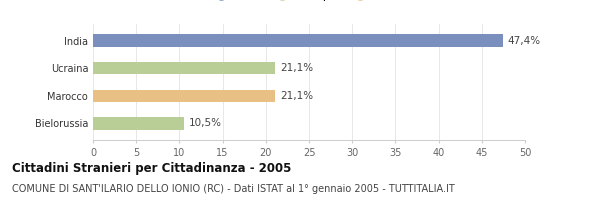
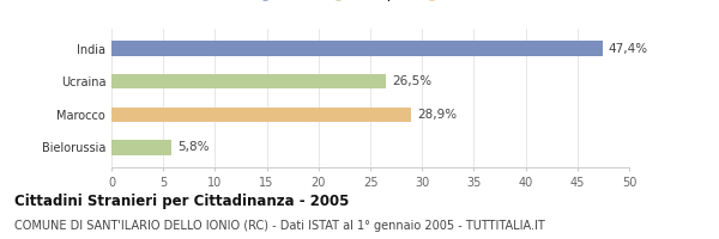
Ucraina: 21,1% -> 26,5%
Marocco: 21,1% -> 28,9%
Bielorussia: 10,5% -> 5,8%
